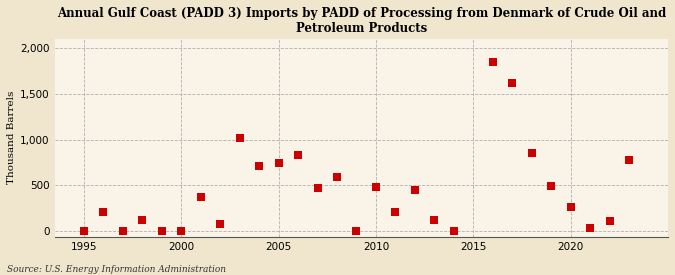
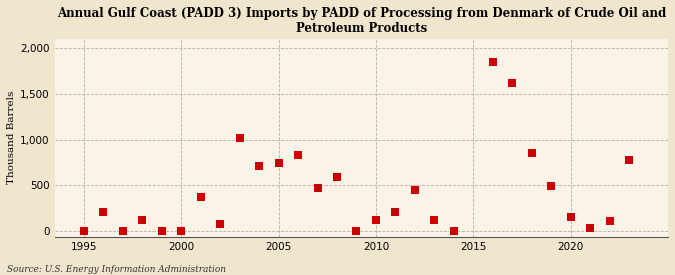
2010: 480 -> 120
2020: 260 -> 160
